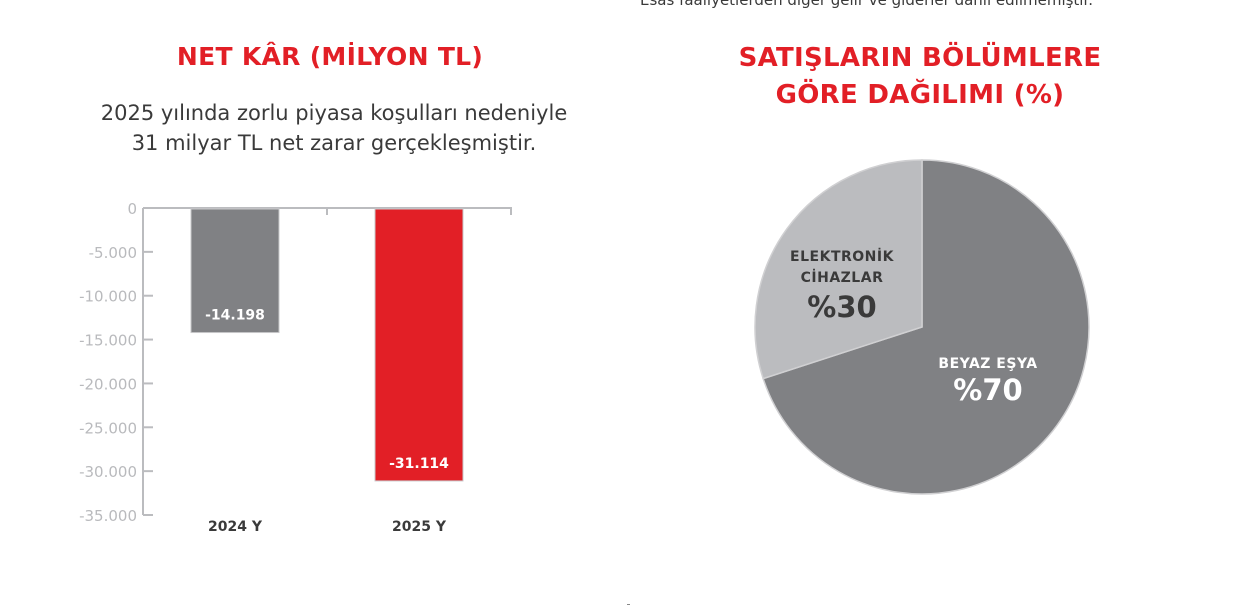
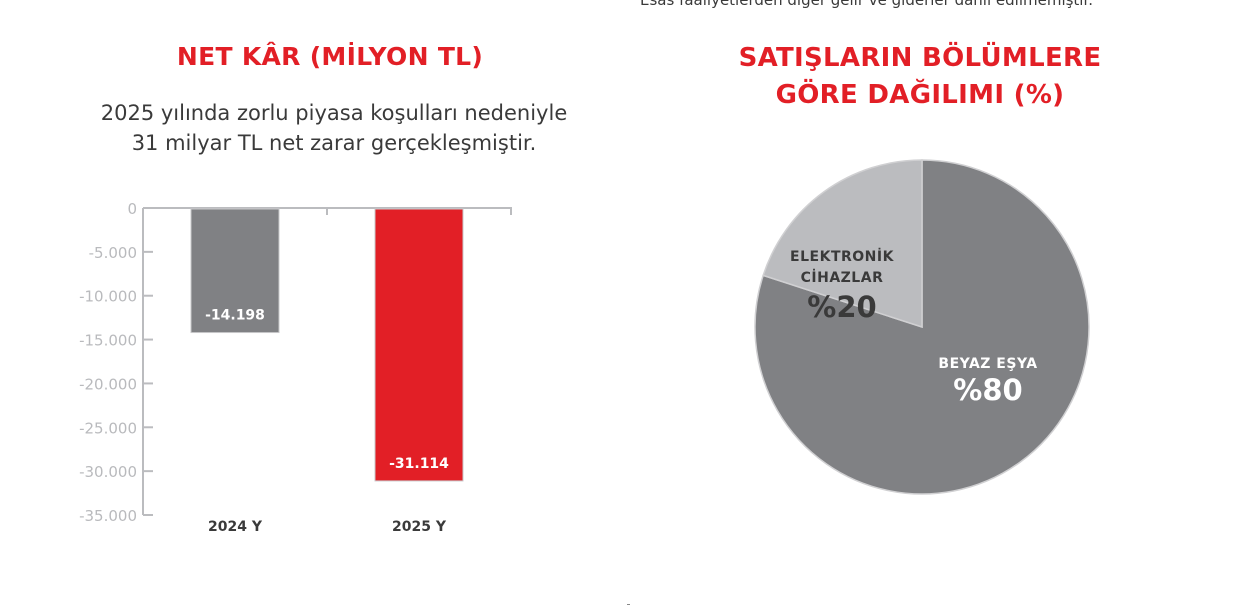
SATIŞLARIN BÖLÜMLERE GÖRE DAĞILIMI (%)/BEYAZ EŞYA: 70 -> 80
SATIŞLARIN BÖLÜMLERE GÖRE DAĞILIMI (%)/ELEKTRONİK CİHAZLAR: 30 -> 20
